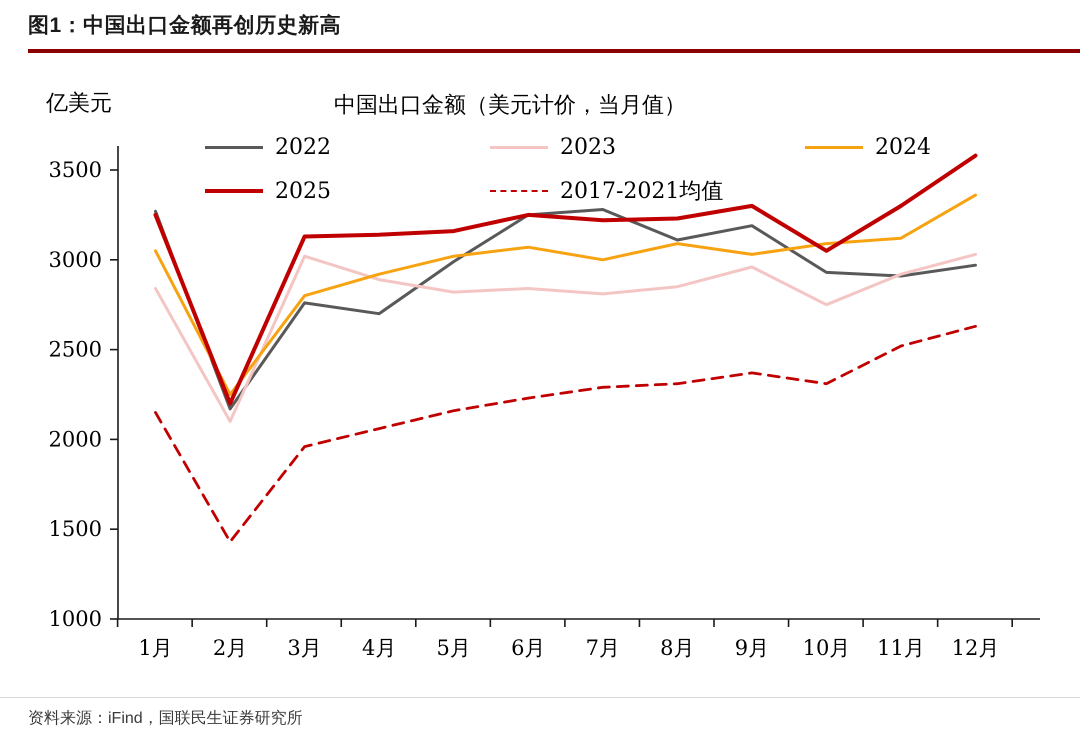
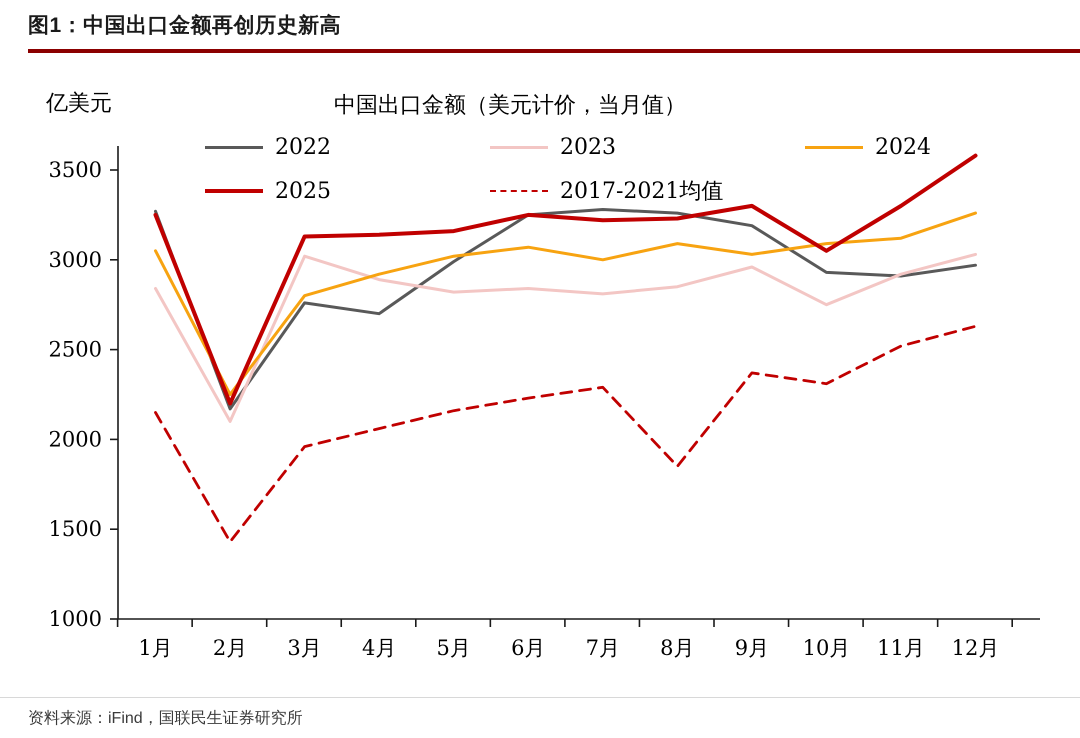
2022/8月: 3110 -> 3260
2017-2021均值/8月: 2310 -> 1850
2024/12月: 3360 -> 3260
